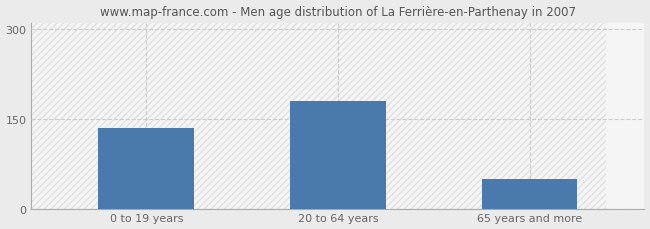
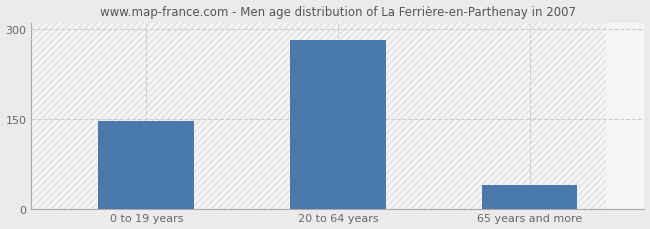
0 to 19 years: 135 -> 146
20 to 64 years: 180 -> 282
65 years and more: 50 -> 40
